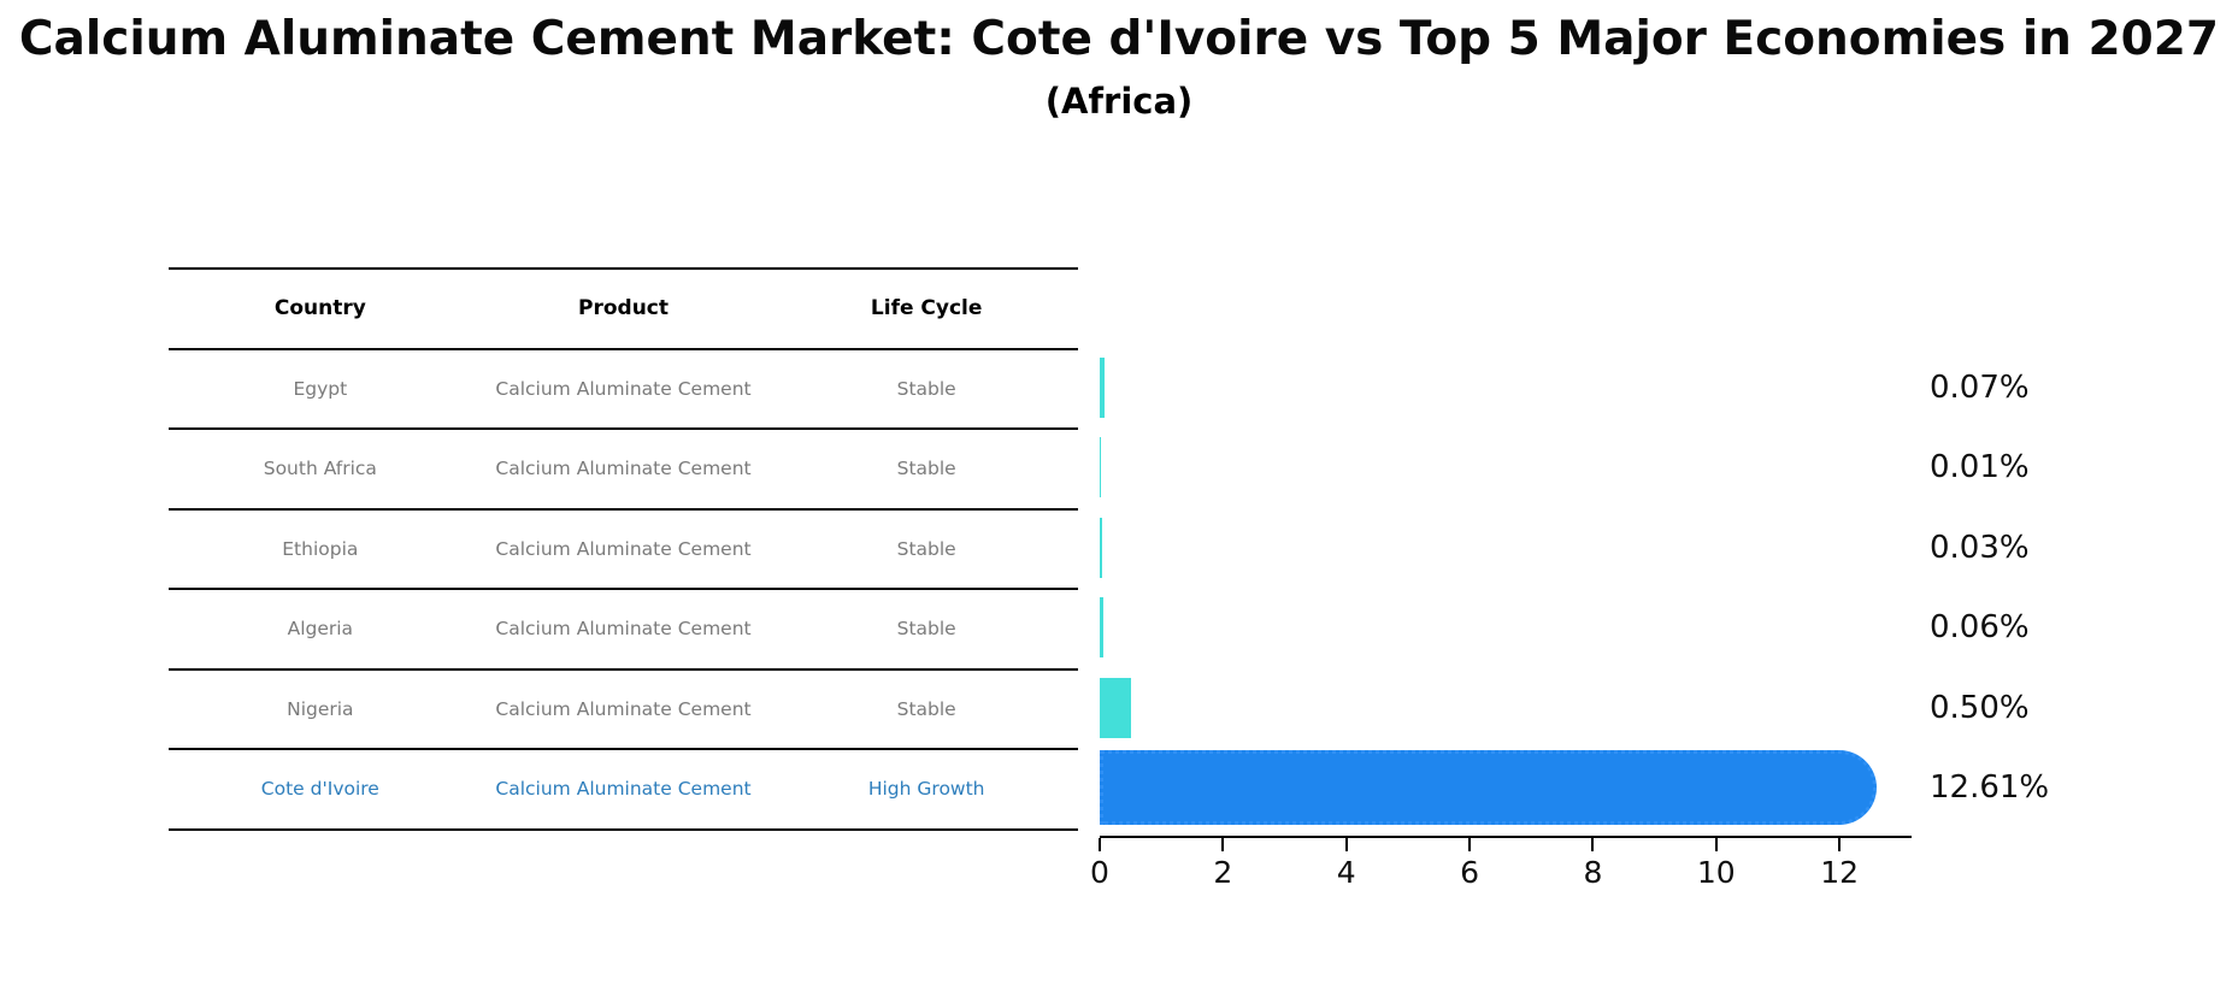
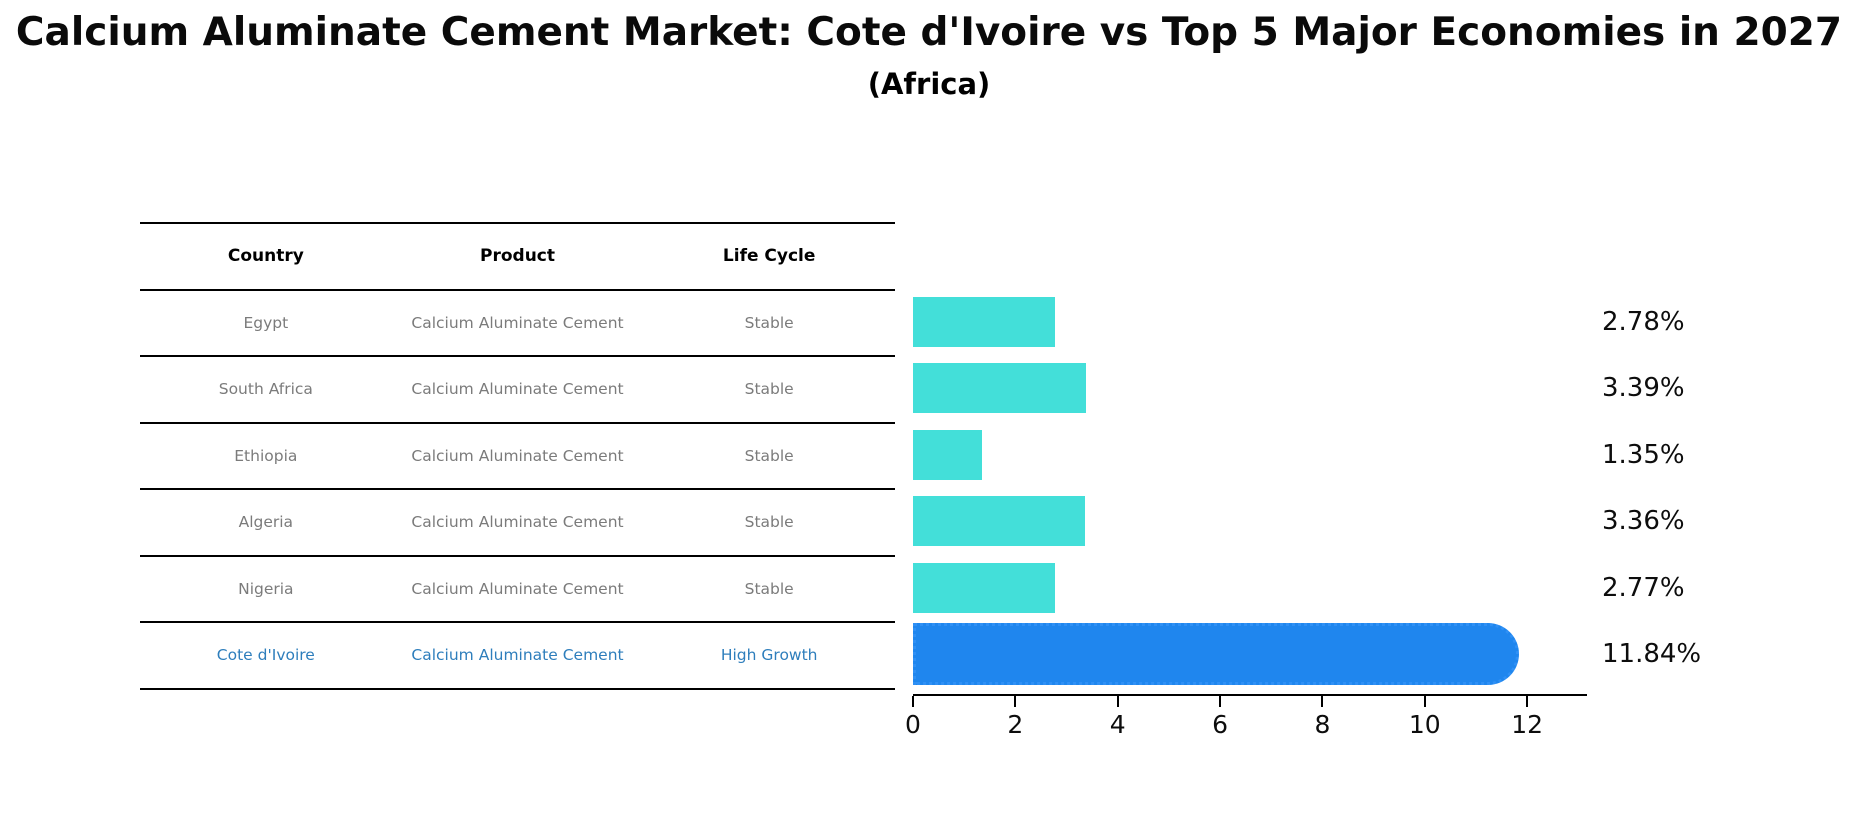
Egypt: 0.07% -> 2.78%
South Africa: 0.01% -> 3.39%
Ethiopia: 0.03% -> 1.35%
Algeria: 0.06% -> 3.36%
Nigeria: 0.50% -> 2.77%
Cote d'Ivoire: 12.61% -> 11.84%
